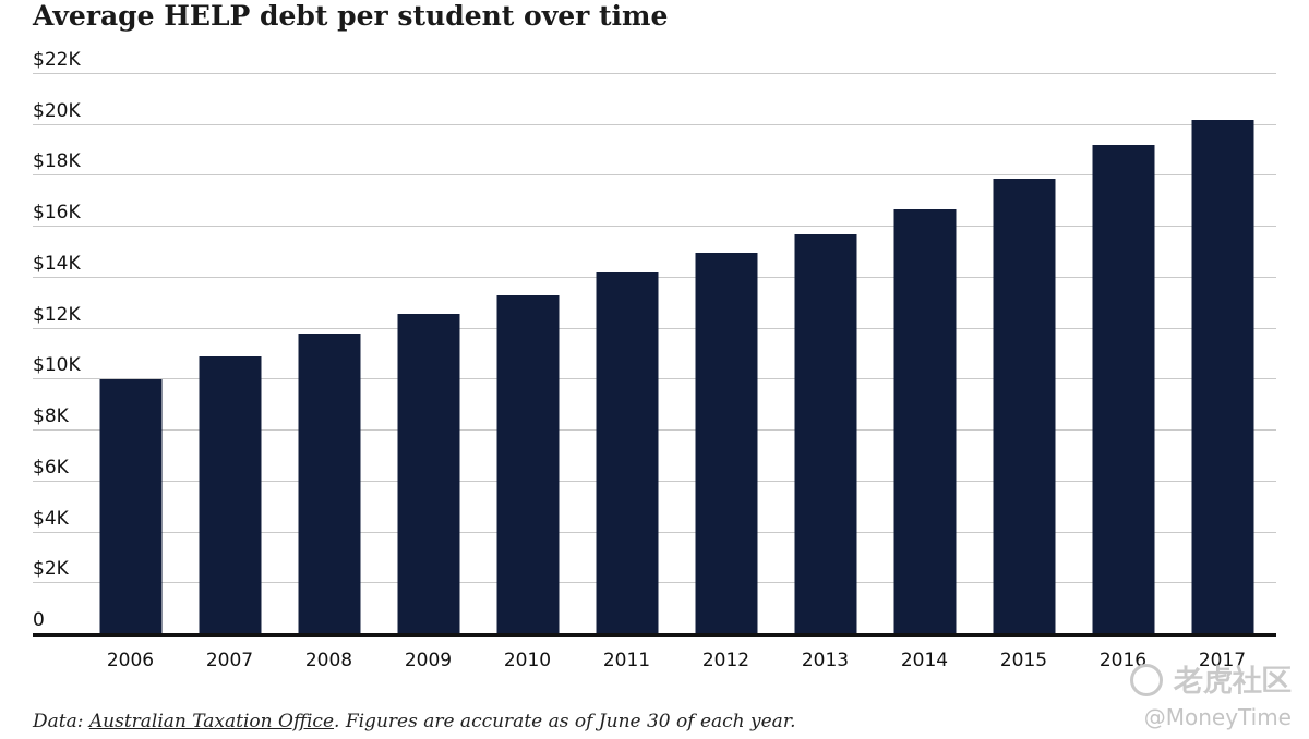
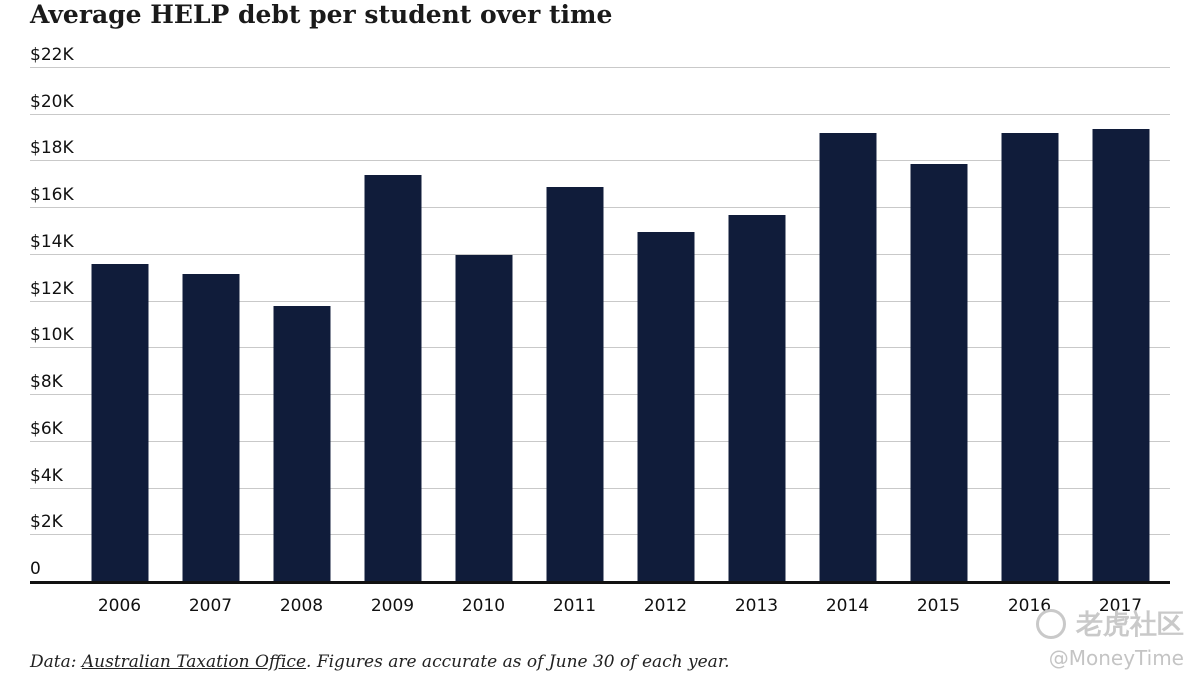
2006: $10.0K -> $13.6K
2007: $10.9K -> $13.2K
2009: $12.6K -> $17.4K
2010: $13.3K -> $14.0K
2011: $14.2K -> $16.9K
2014: $16.7K -> $19.2K
2017: $20.2K -> $19.4K
